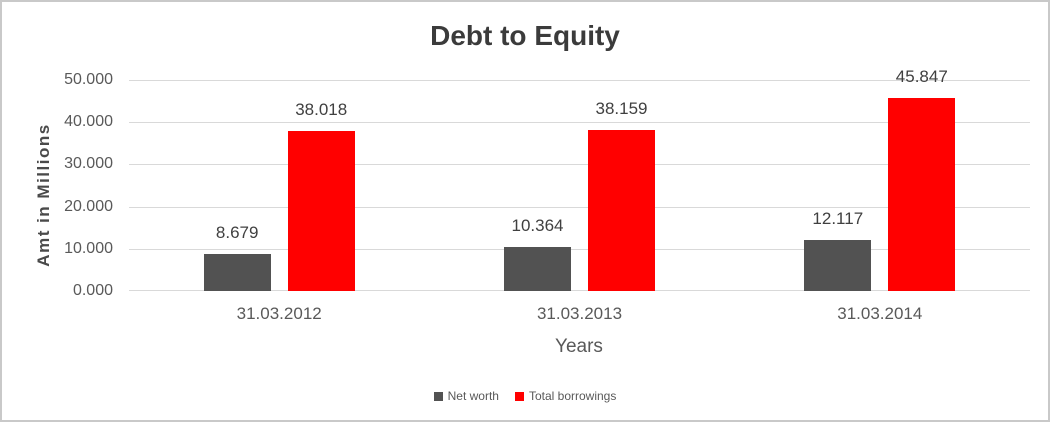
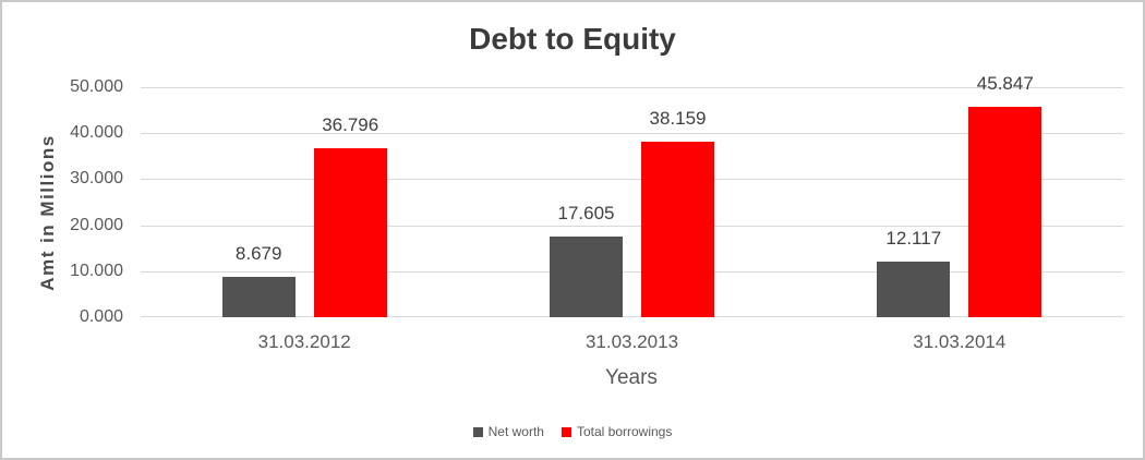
Total borrowings/31.03.2012: 38.018 -> 36.796
Net worth/31.03.2013: 10.364 -> 17.605
